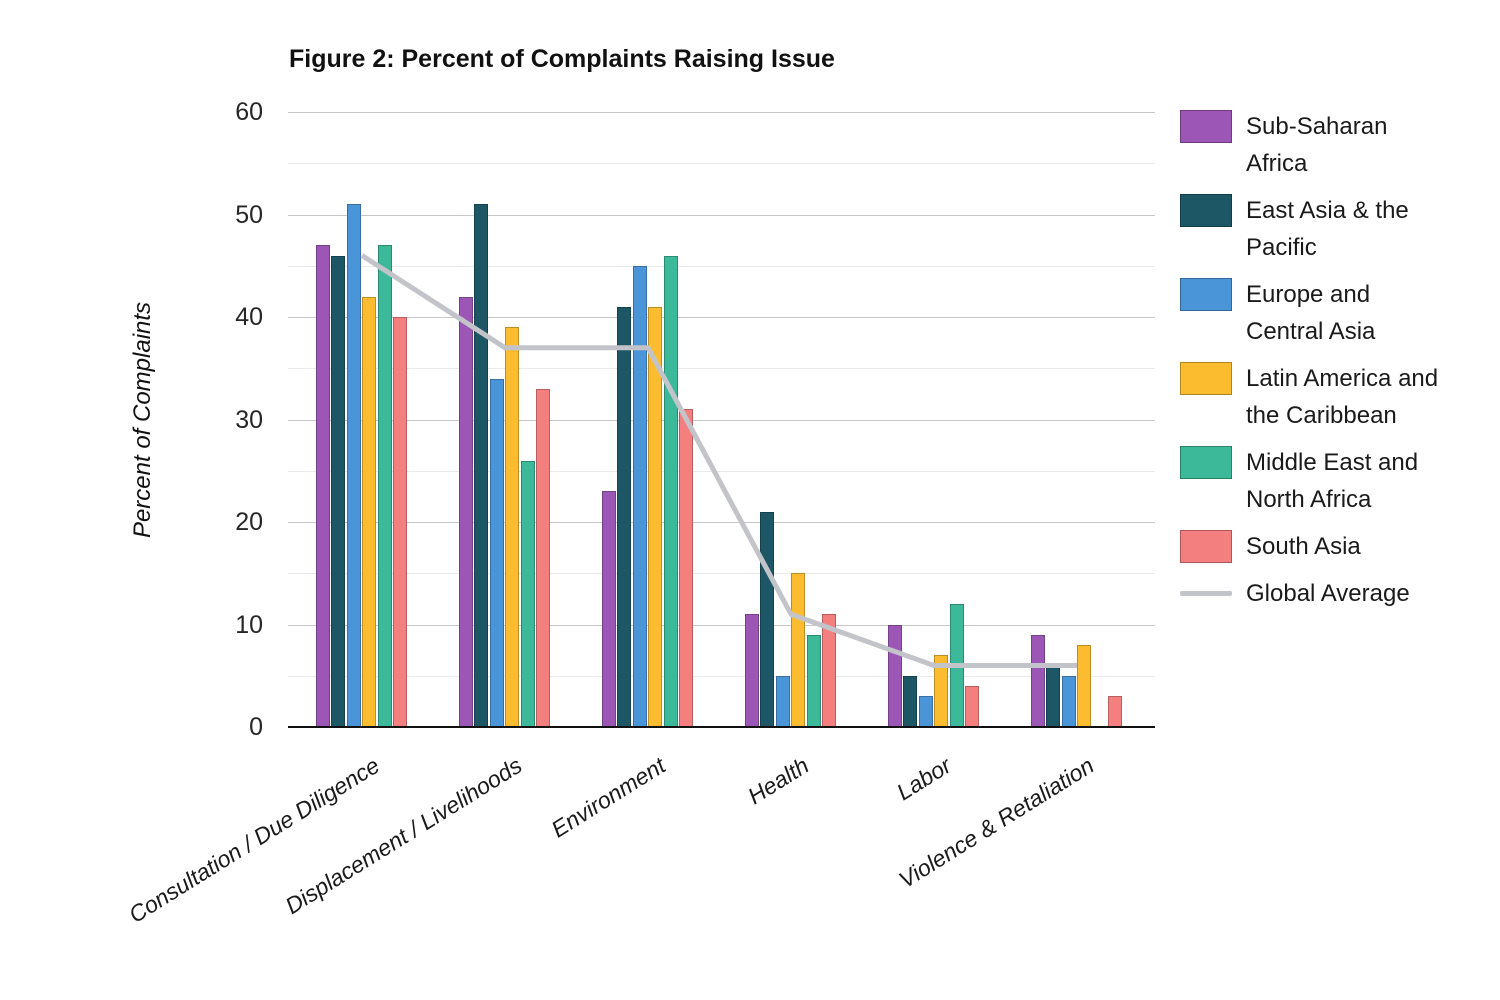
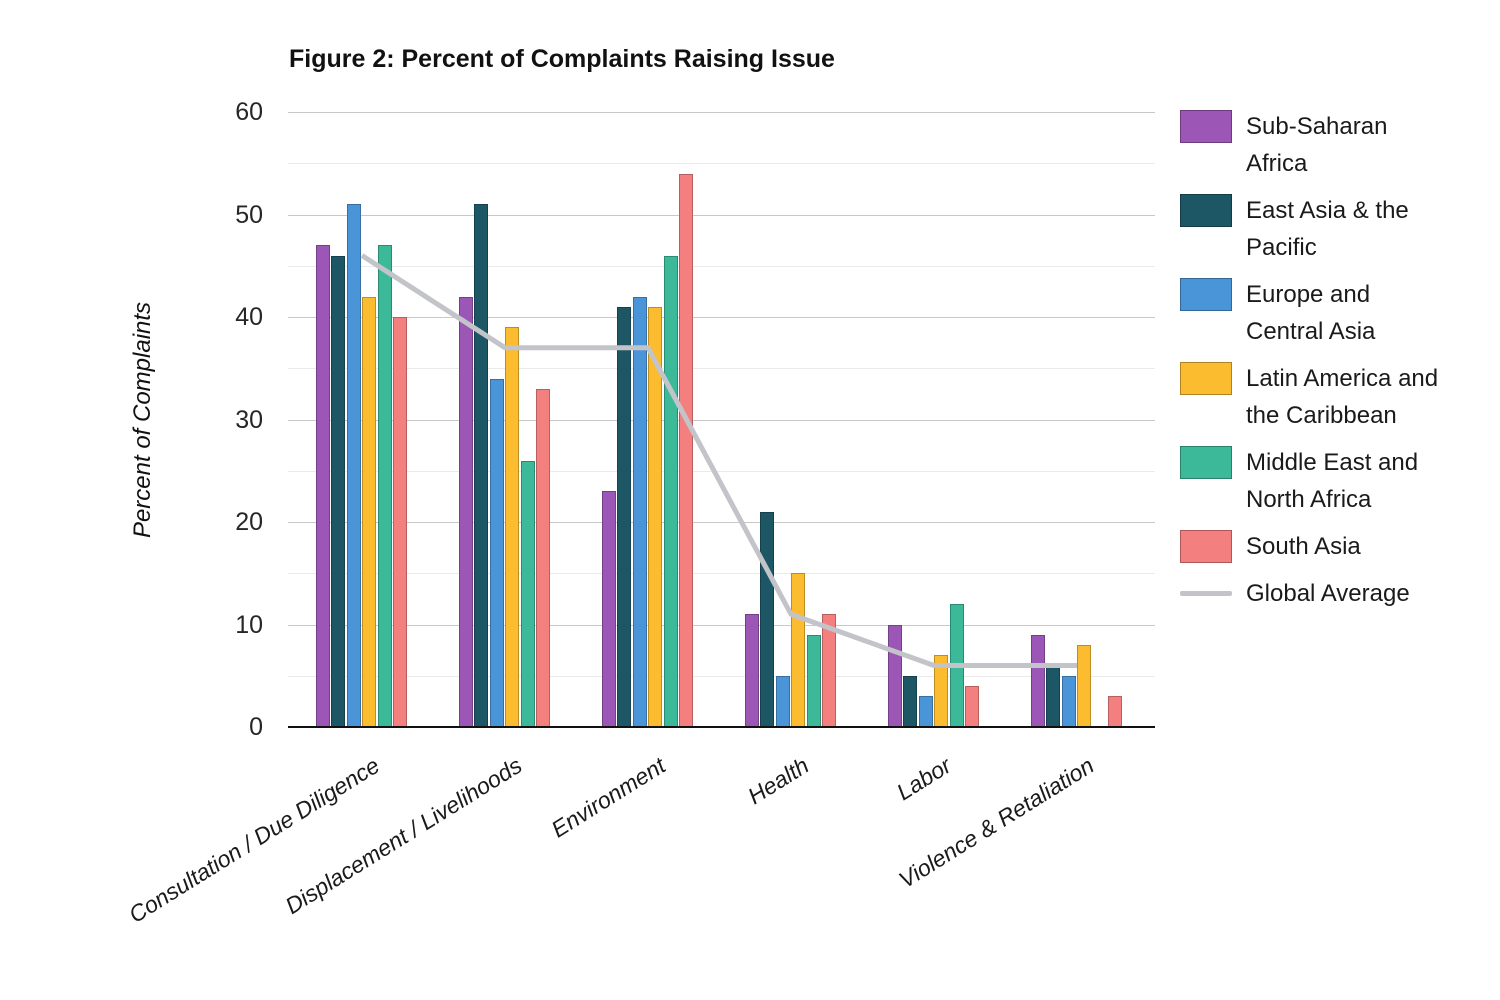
Europe and Central Asia/Environment: 45 -> 42
South Asia/Environment: 31 -> 54
